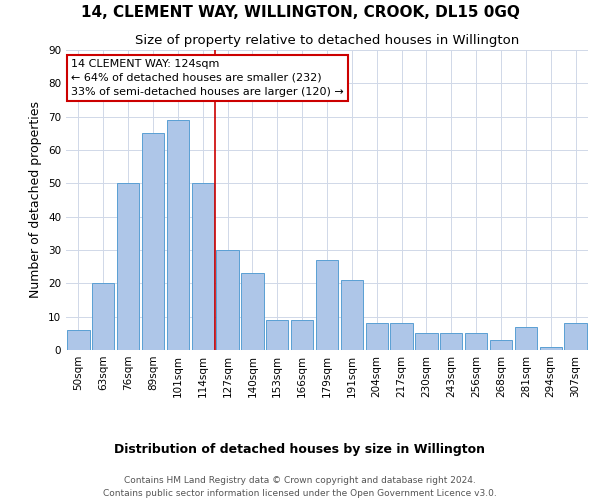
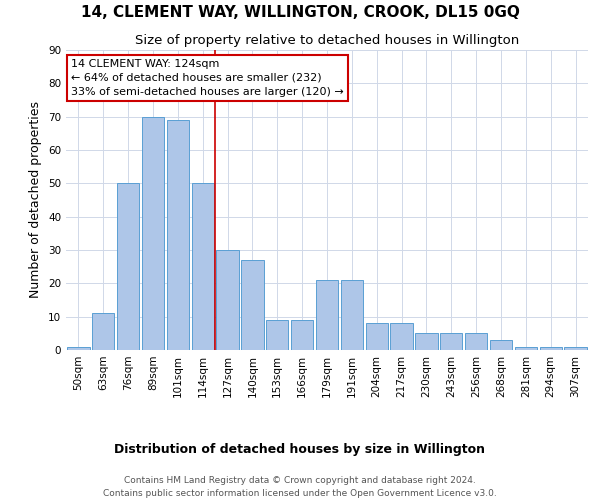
50sqm: 6 -> 1
63sqm: 20 -> 11
89sqm: 65 -> 70
140sqm: 23 -> 27
179sqm: 27 -> 21
281sqm: 7 -> 1
307sqm: 8 -> 1
